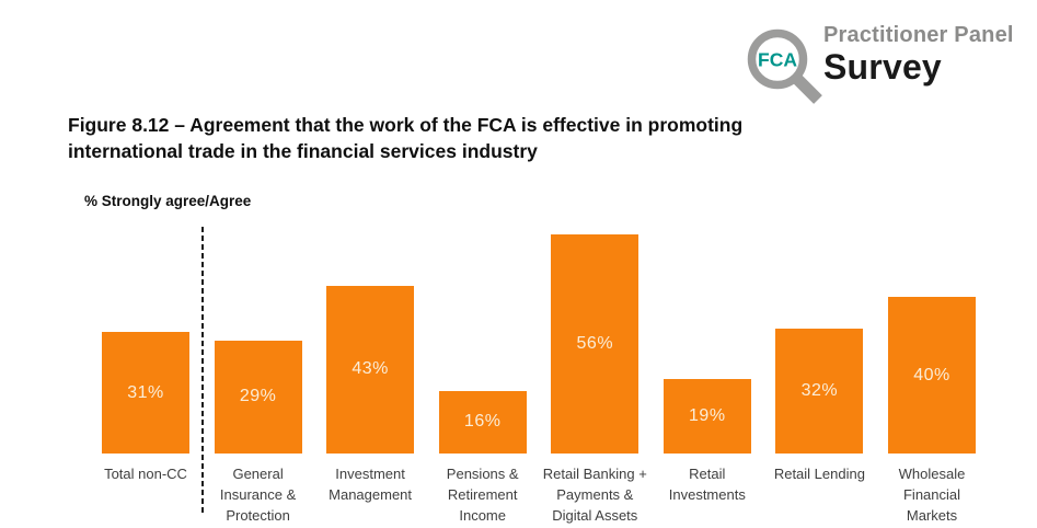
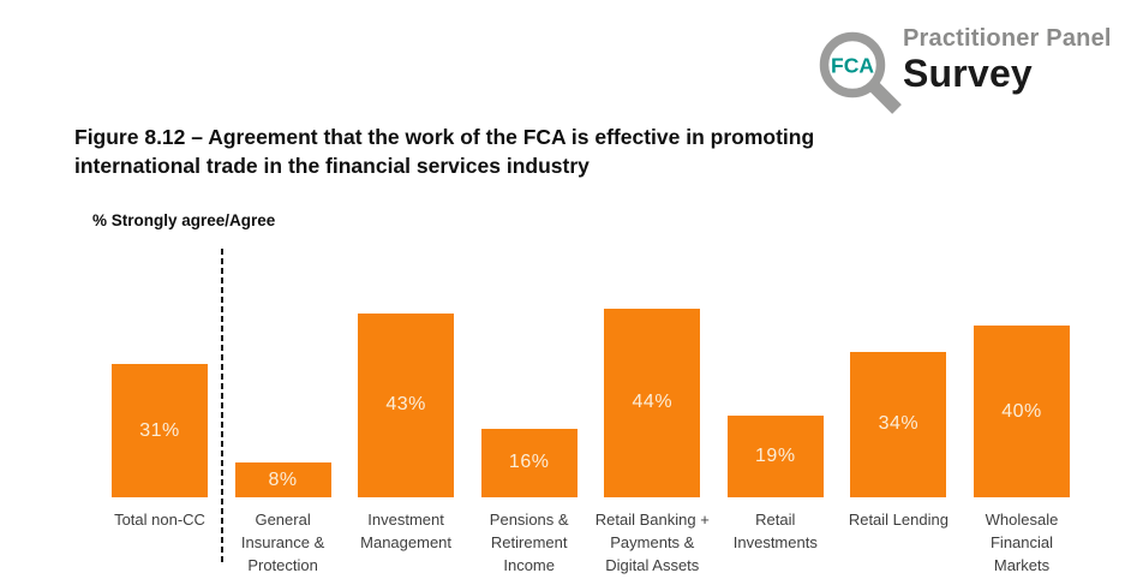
General Insurance & Protection: 29% -> 8%
Retail Banking + Payments & Digital Assets: 56% -> 44%
Retail Lending: 32% -> 34%
